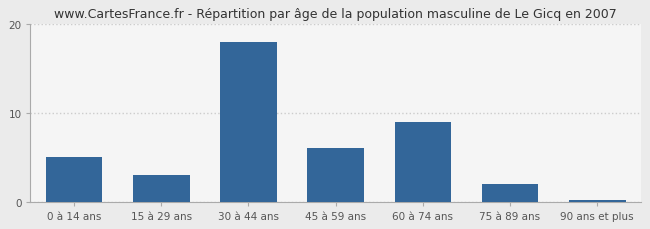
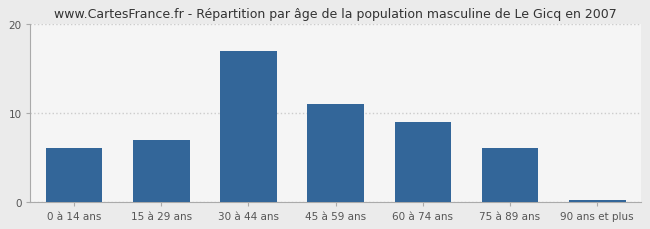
0 à 14 ans: 5.0 -> 6.0
15 à 29 ans: 3.0 -> 7.0
30 à 44 ans: 18.0 -> 17.0
45 à 59 ans: 6.0 -> 11.0
75 à 89 ans: 2.0 -> 6.0
